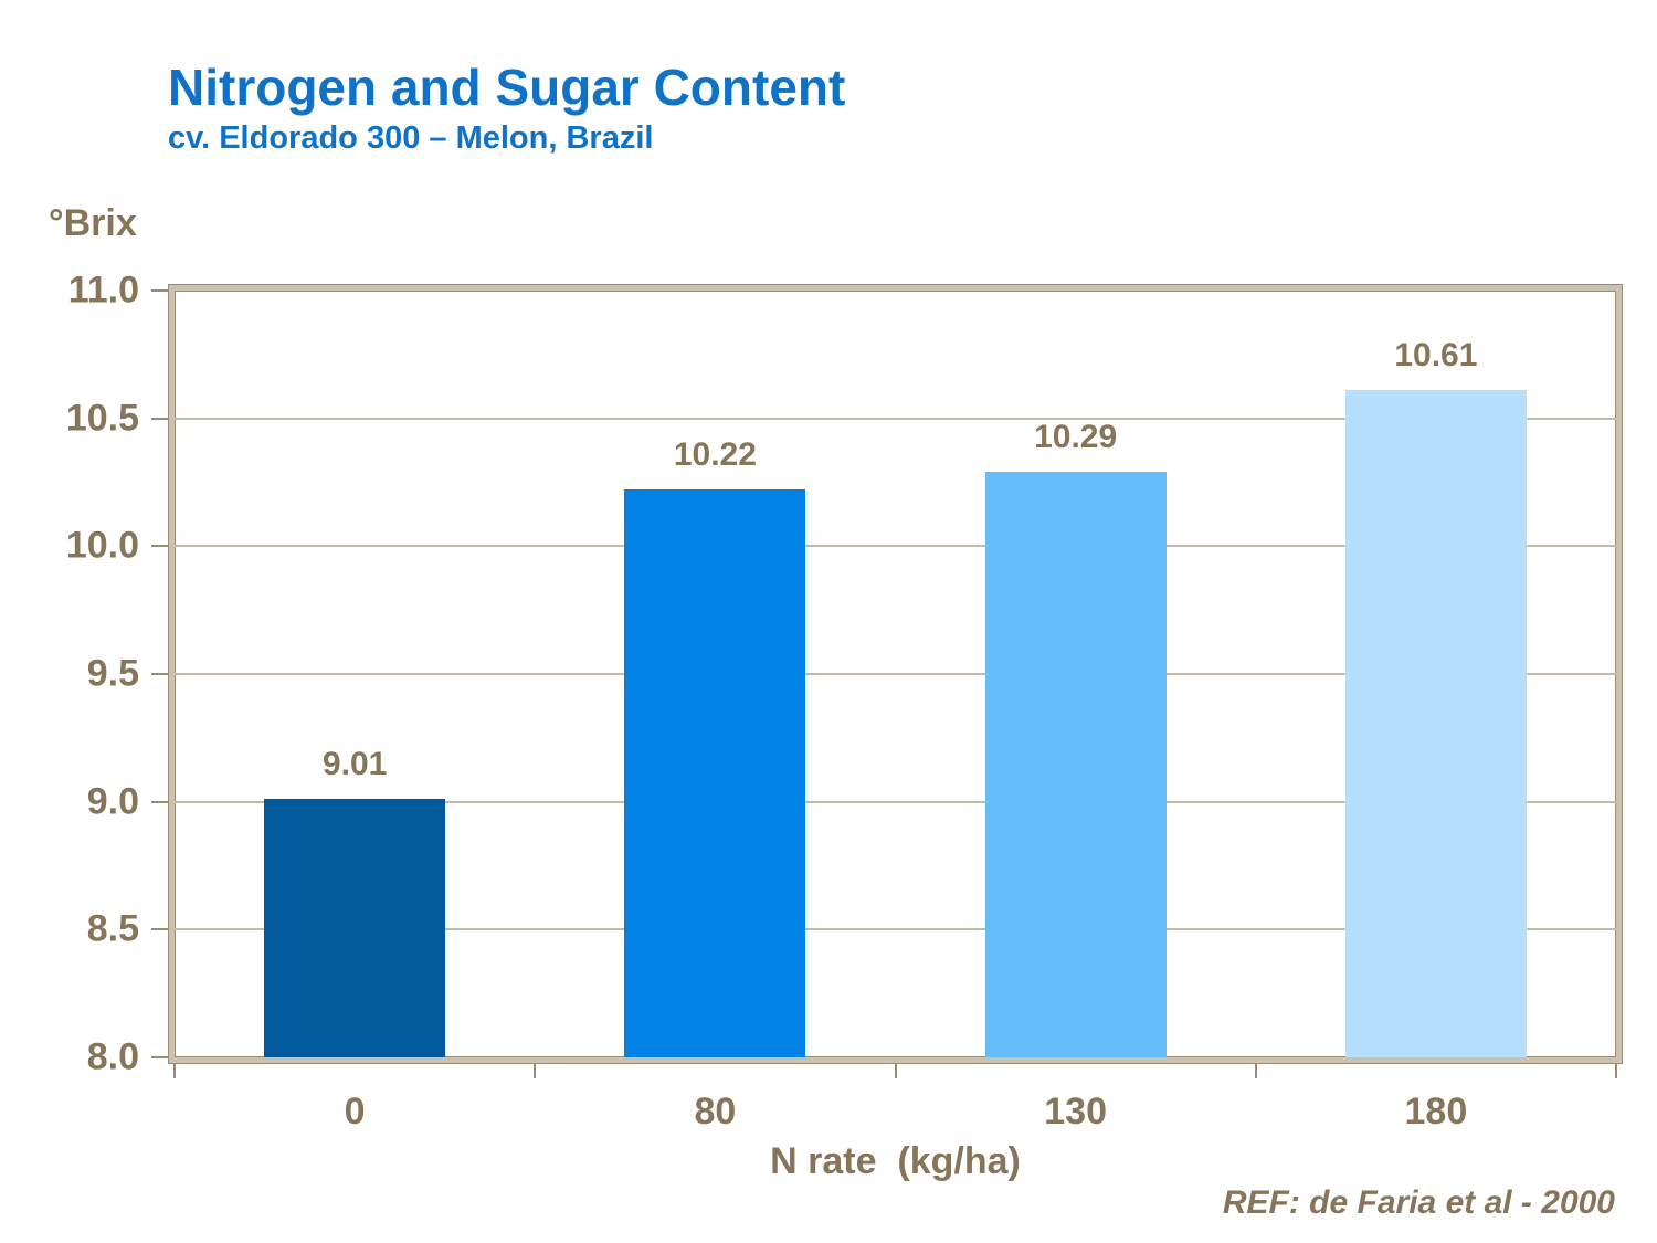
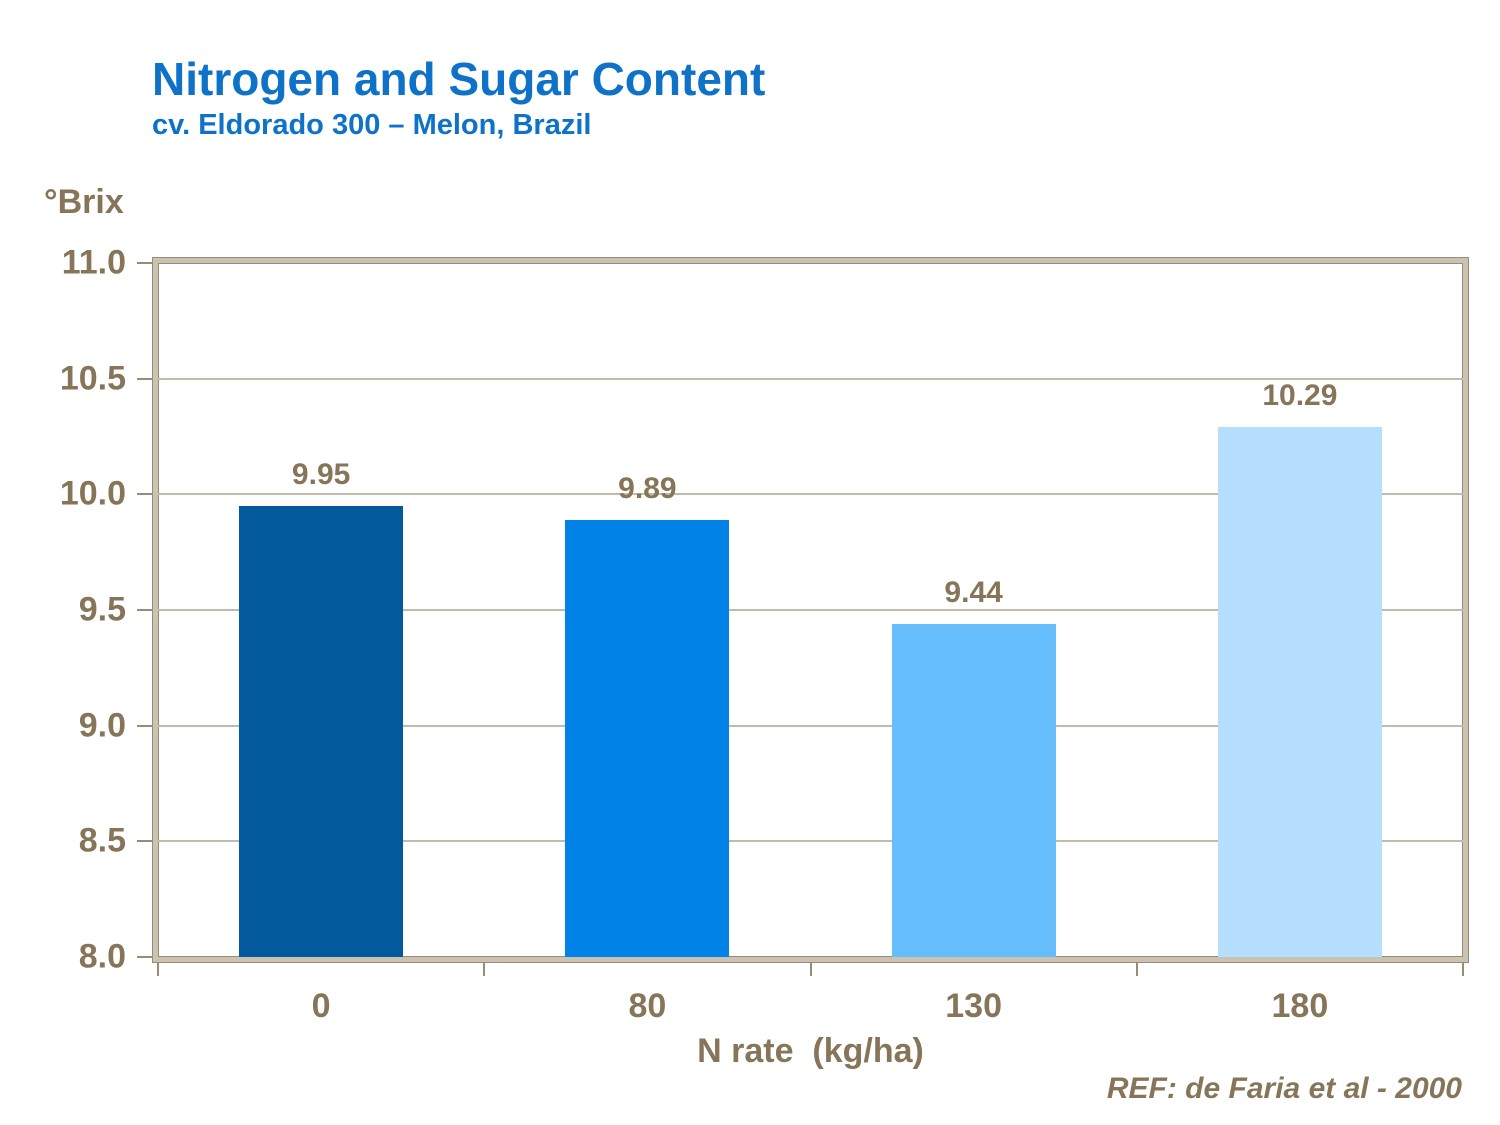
0: 9.01 -> 9.95
80: 10.22 -> 9.89
130: 10.29 -> 9.44
180: 10.61 -> 10.29
